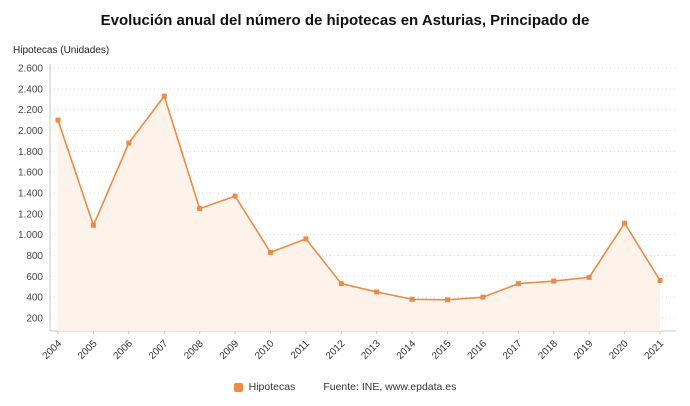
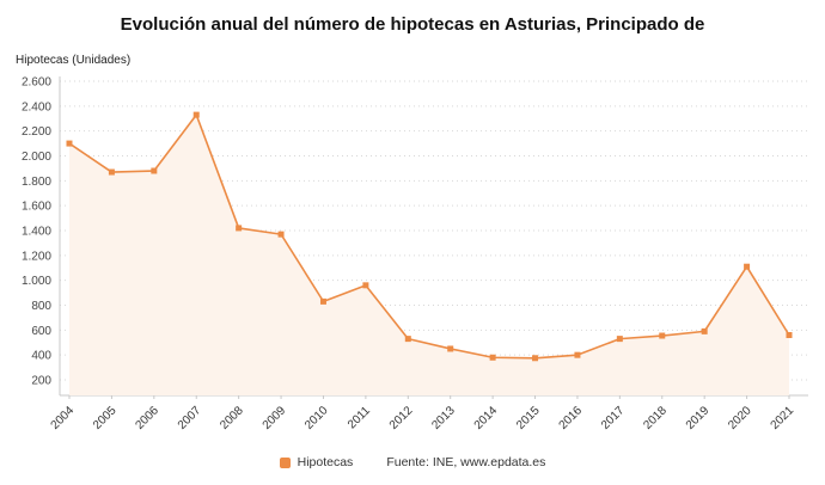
2005: 1090 -> 1870
2008: 1250 -> 1420
